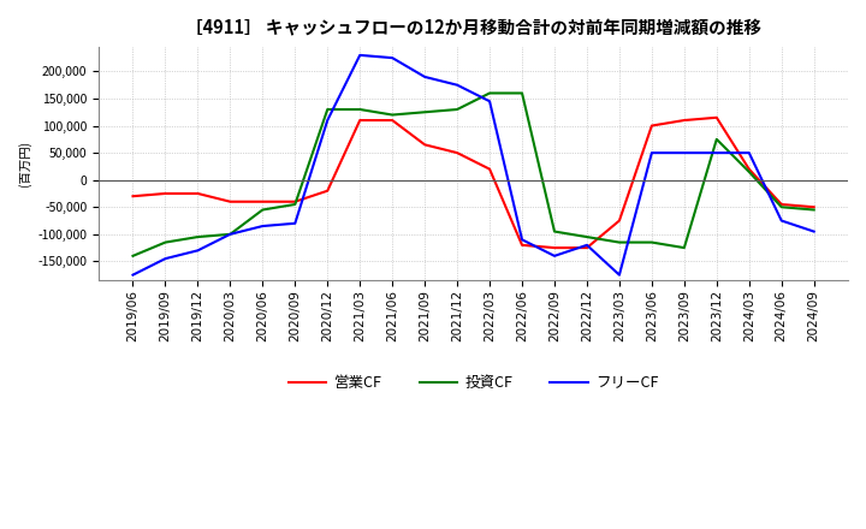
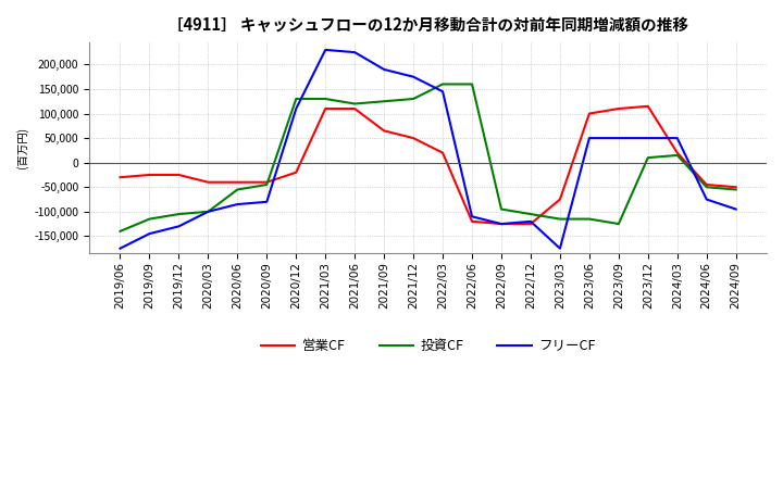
フリーCF/2022/09: -140,000 -> -125,000
投資CF/2023/12: 75,000 -> 10,000
